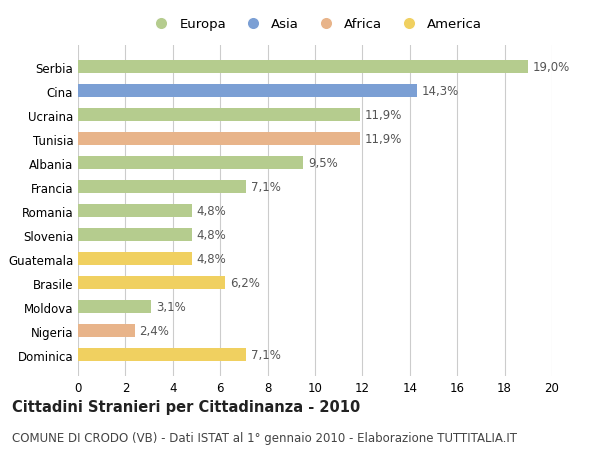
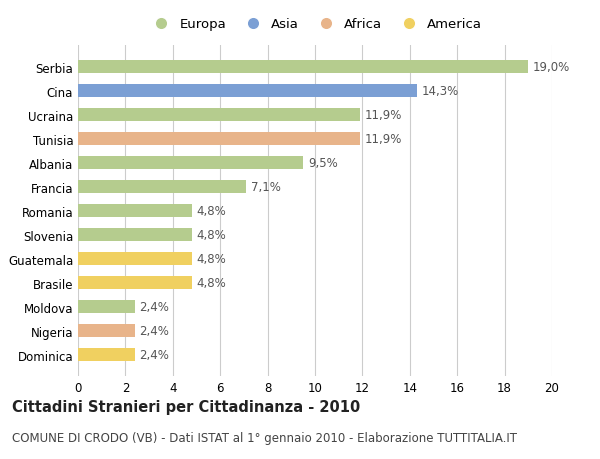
Brasile: 6,2% -> 4,8%
Moldova: 3,1% -> 2,4%
Dominica: 7,1% -> 2,4%
